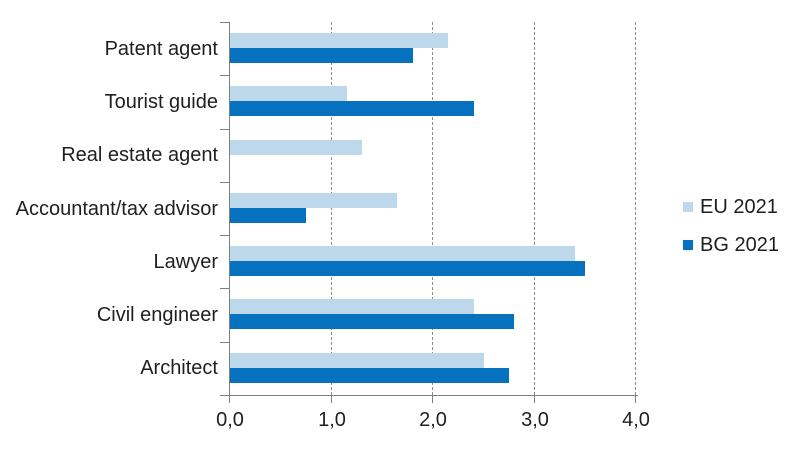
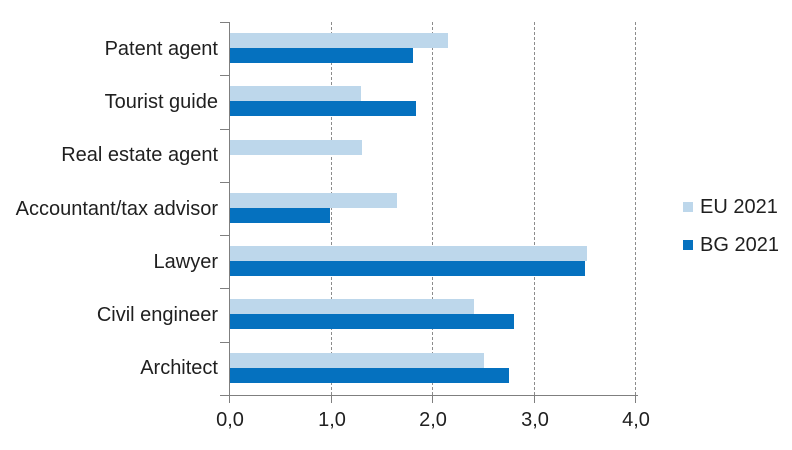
EU 2021/Tourist guide: 1,15 -> 1,29
BG 2021/Tourist guide: 2,40 -> 1,83
BG 2021/Accountant/tax advisor: 0,75 -> 0,99
EU 2021/Lawyer: 3,40 -> 3,52
